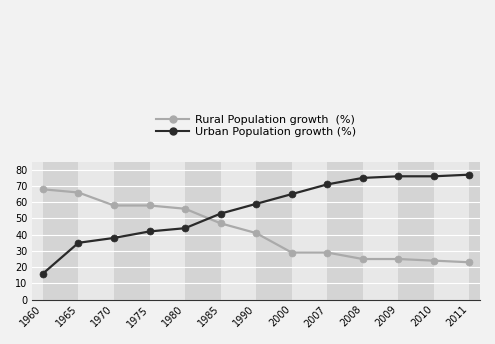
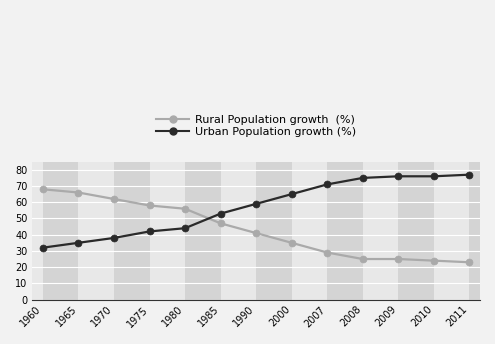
Urban Population growth (%)/1960: 16 -> 32
Rural Population growth (%)/1970: 58 -> 62
Rural Population growth (%)/2000: 29 -> 35
